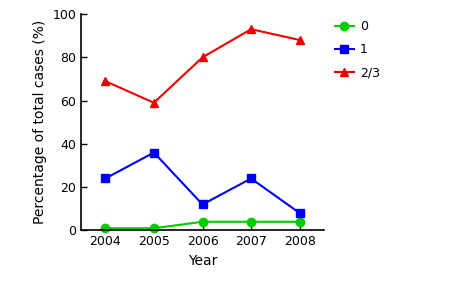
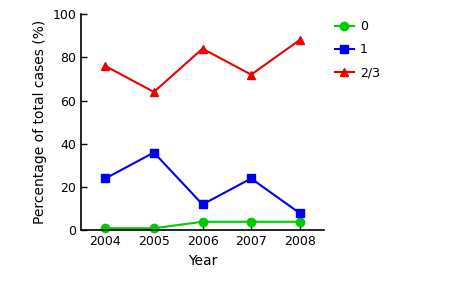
2/3/2004: 69 -> 76
2/3/2005: 59 -> 64
2/3/2006: 80 -> 84
2/3/2007: 93 -> 72
